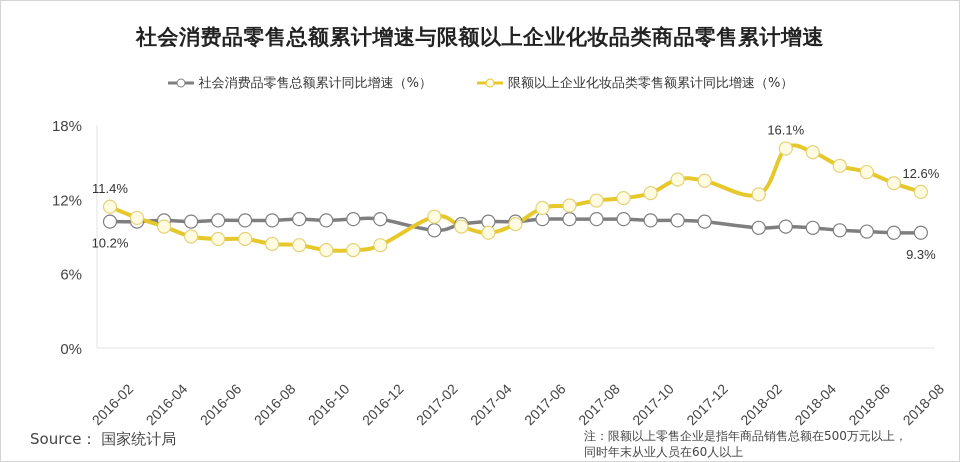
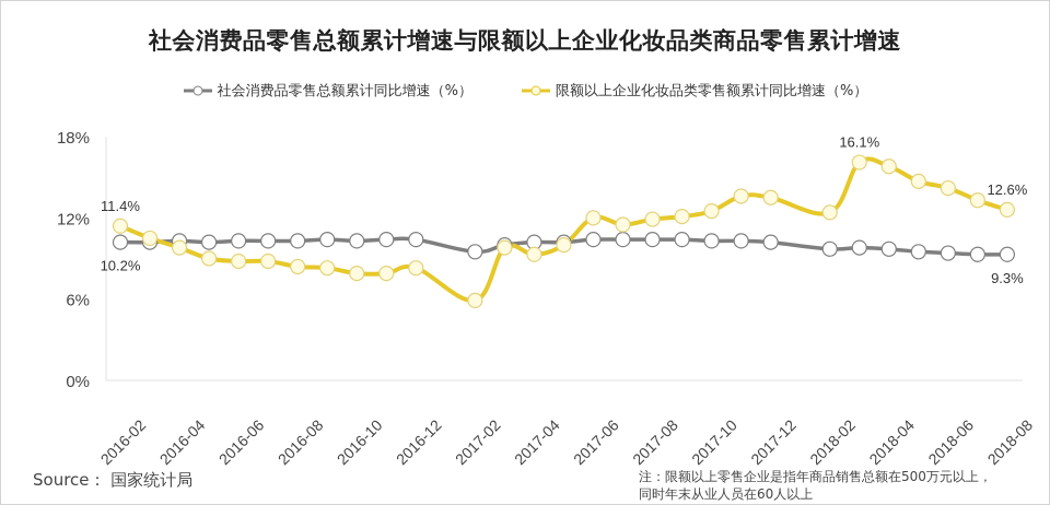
限额以上企业化妆品类零售额累计同比增速（%）/2017-02: 10.6% -> 5.9%
限额以上企业化妆品类零售额累计同比增速（%）/2017-06: 11.3% -> 12.0%
